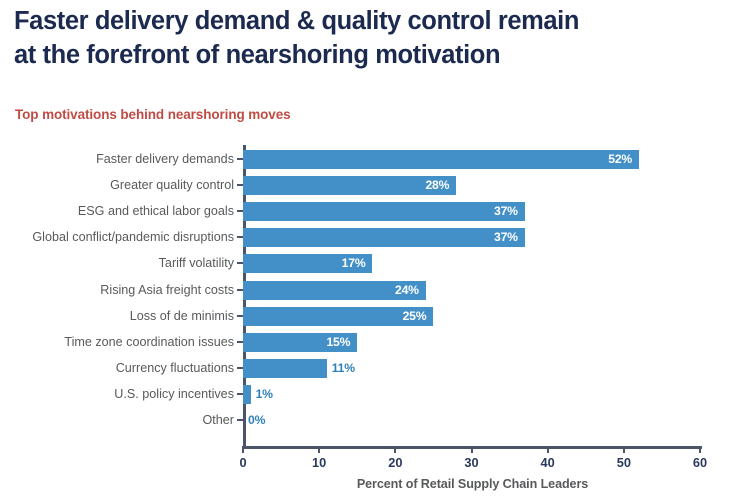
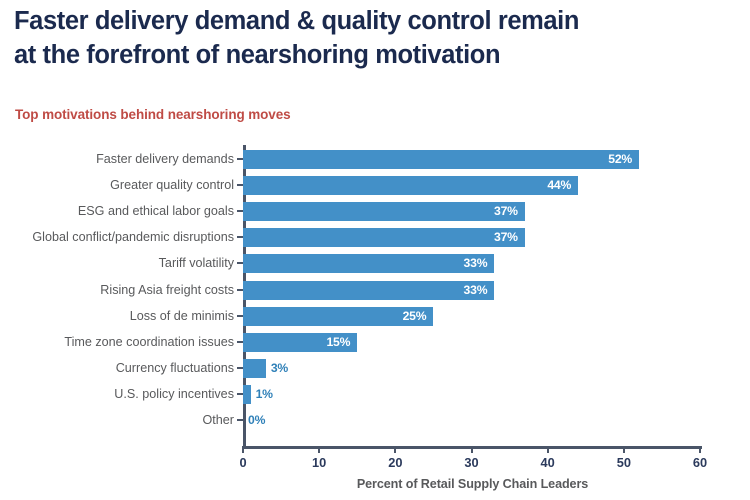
Greater quality control: 28% -> 44%
Tariff volatility: 17% -> 33%
Rising Asia freight costs: 24% -> 33%
Currency fluctuations: 11% -> 3%
